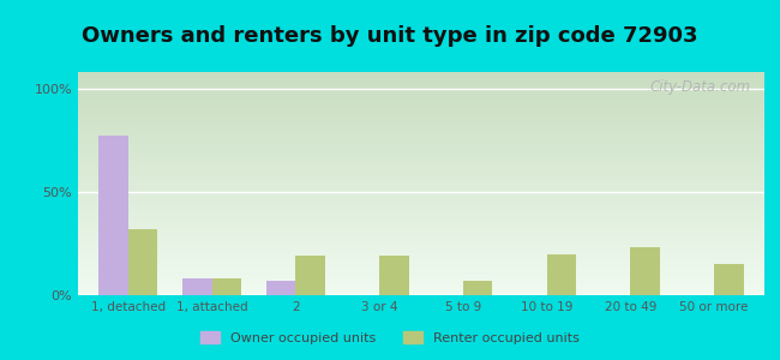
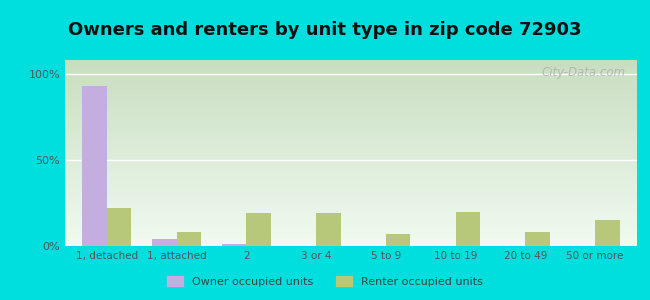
Owner occupied units/1, detached: 77% -> 93%
Renter occupied units/1, detached: 32% -> 22%
Owner occupied units/1, attached: 8% -> 4%
Owner occupied units/2: 7% -> 1%
Renter occupied units/20 to 49: 23% -> 8%
